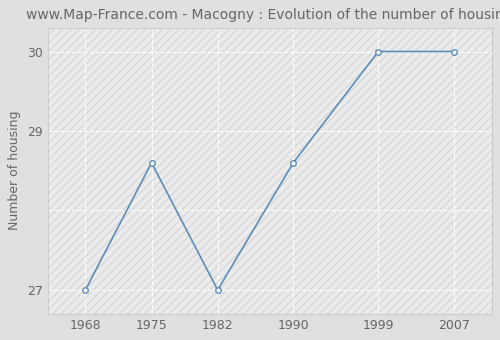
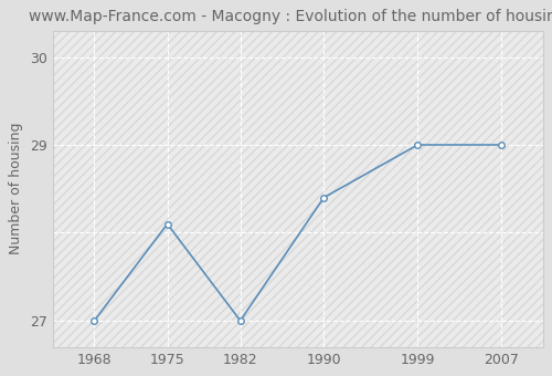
1975: 28.6 -> 28.1
1990: 28.6 -> 28.4
1999: 30.0 -> 29.0
2007: 30.0 -> 29.0
